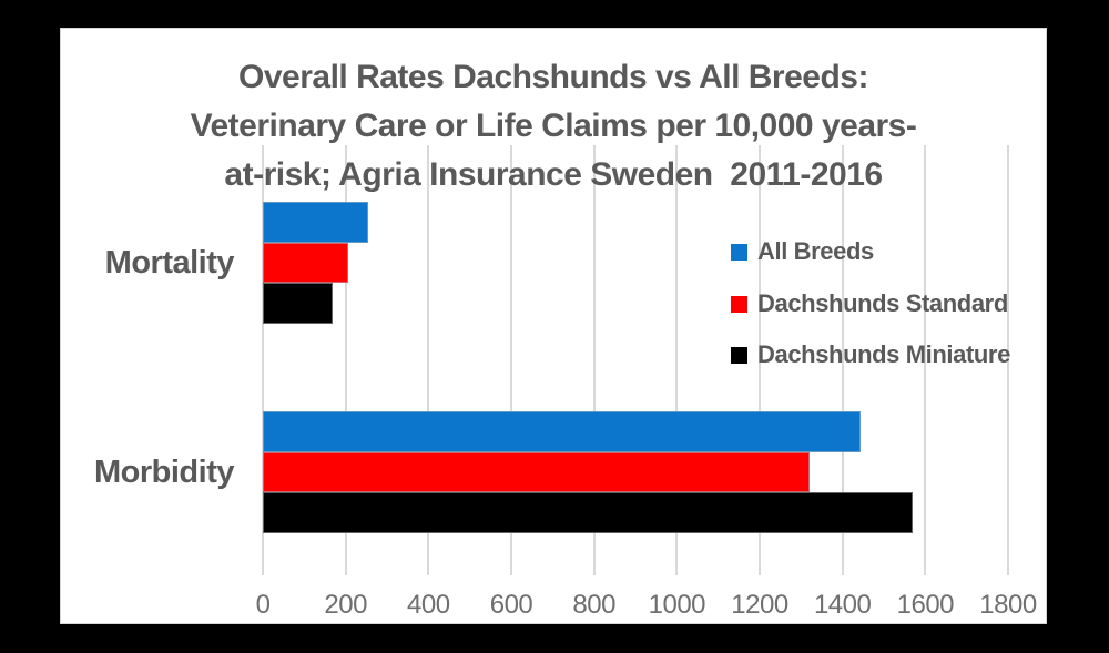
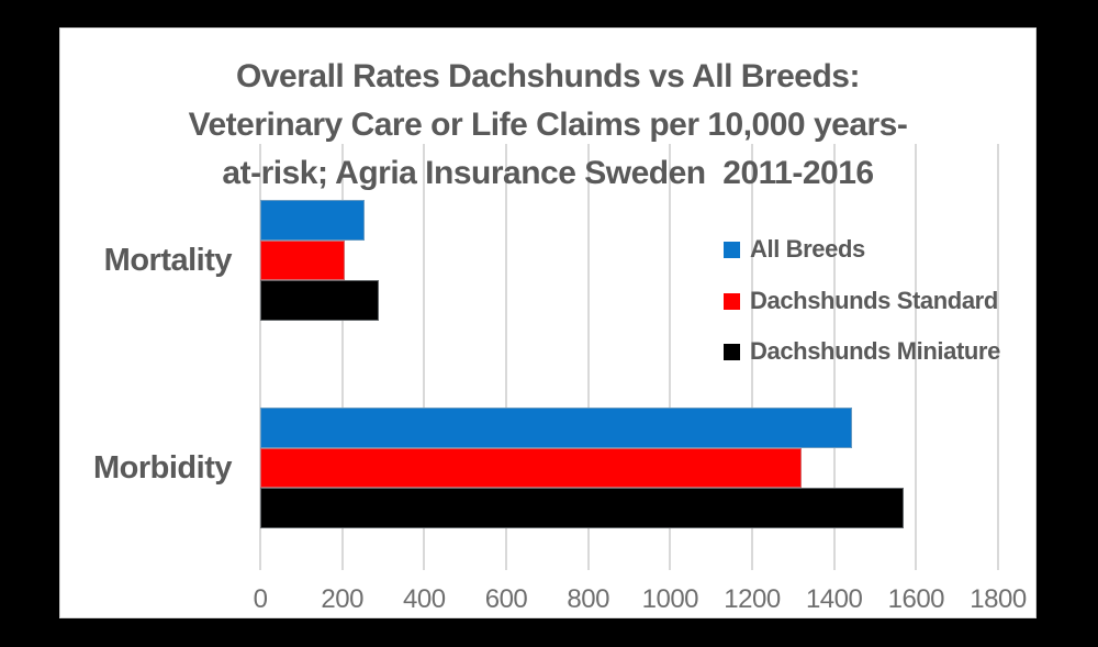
Dachshunds Miniature/Mortality: 170 -> 290
